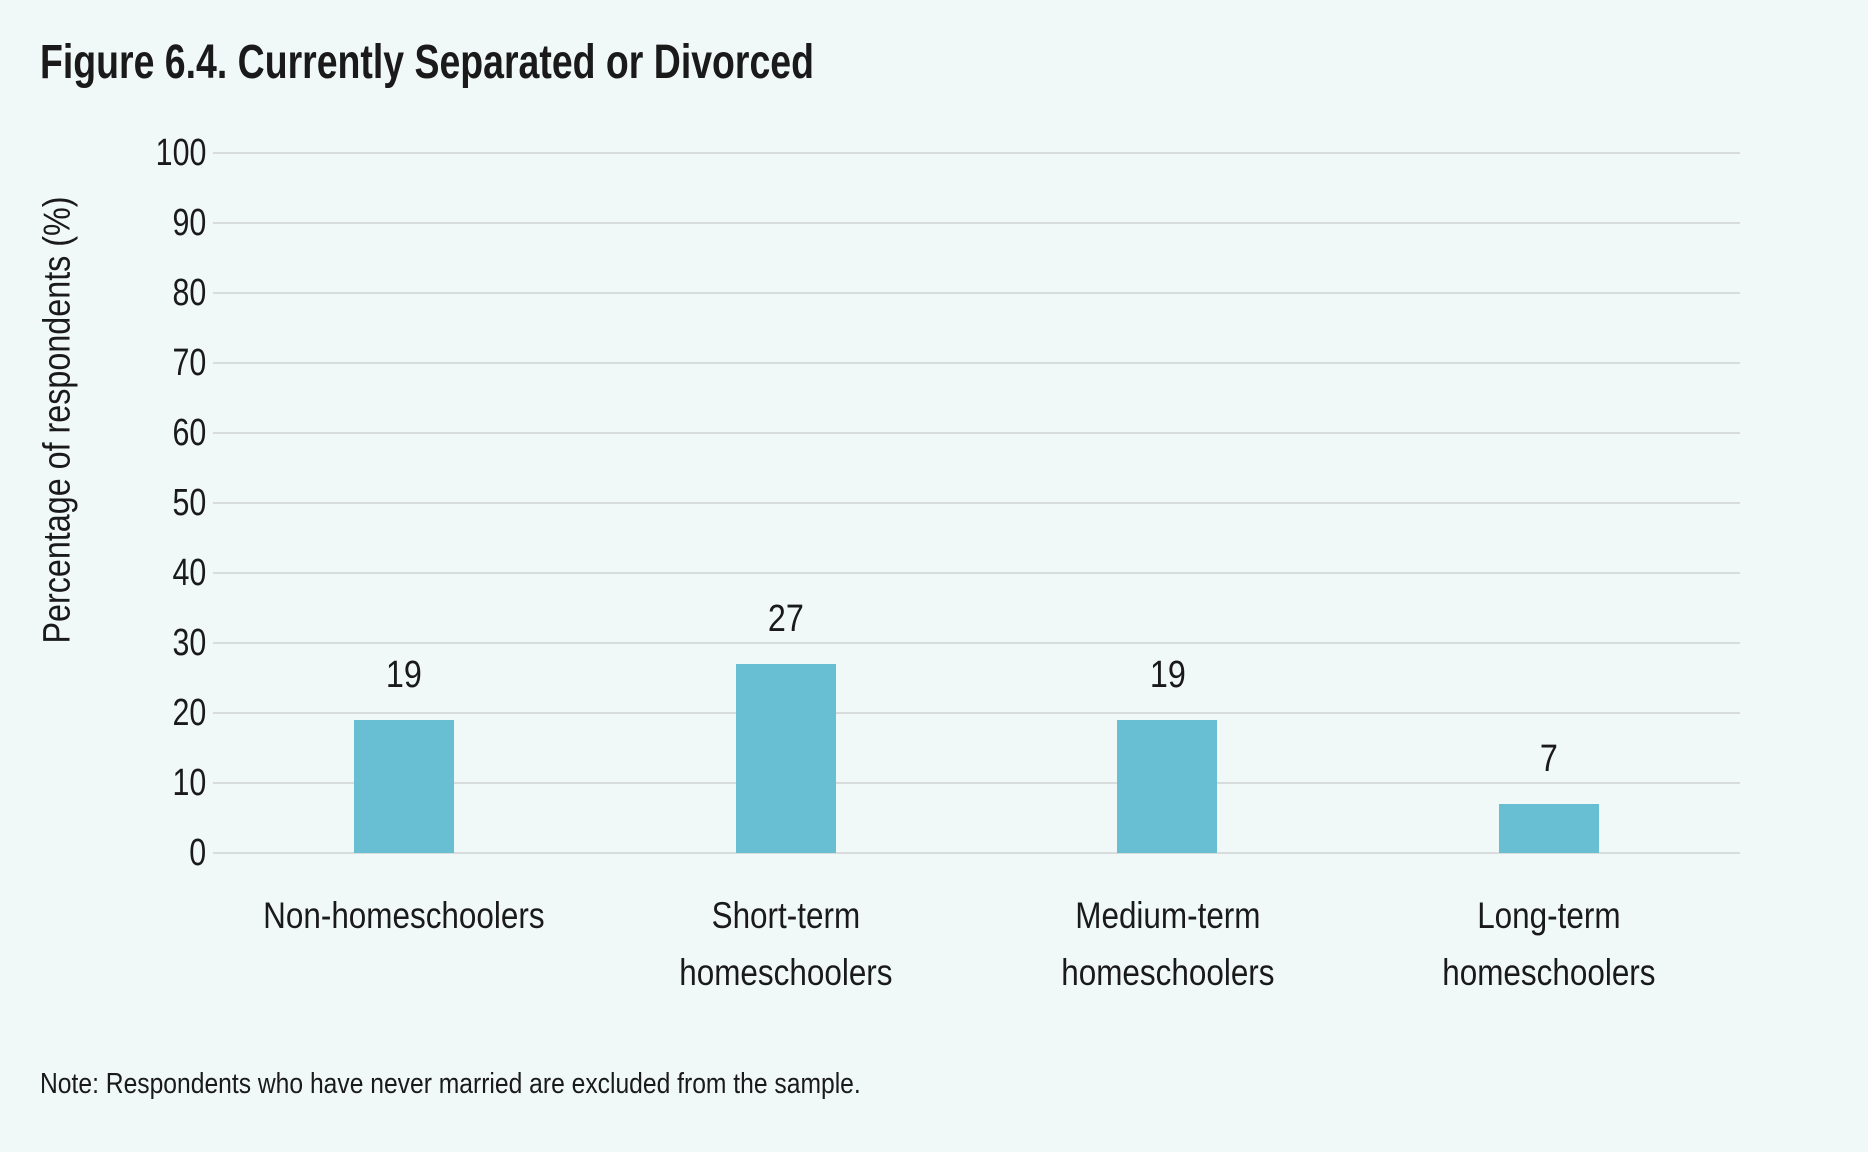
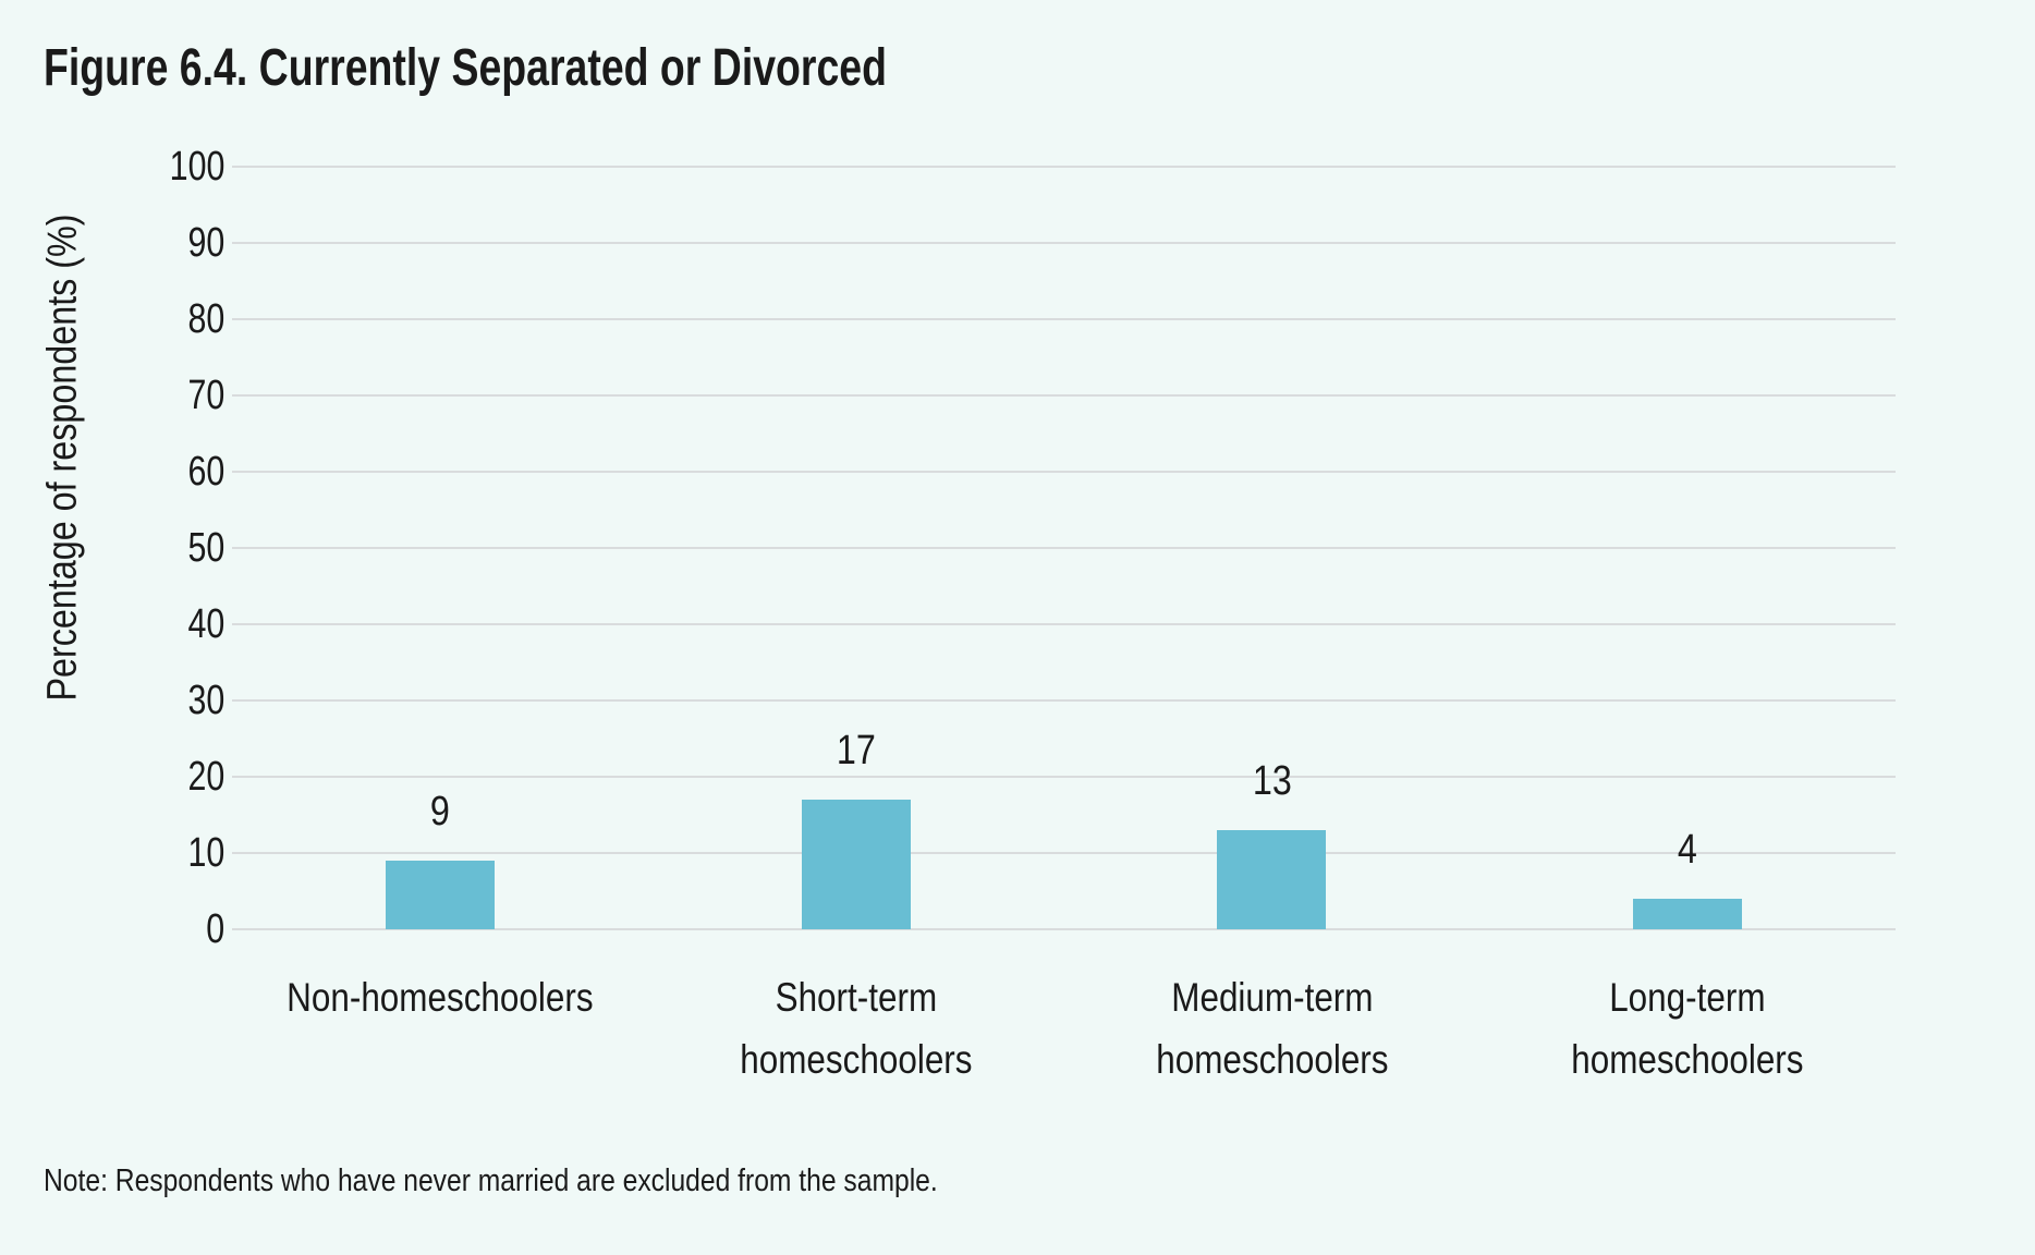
Non-homeschoolers: 19 -> 9
Short-term homeschoolers: 27 -> 17
Medium-term homeschoolers: 19 -> 13
Long-term homeschoolers: 7 -> 4
